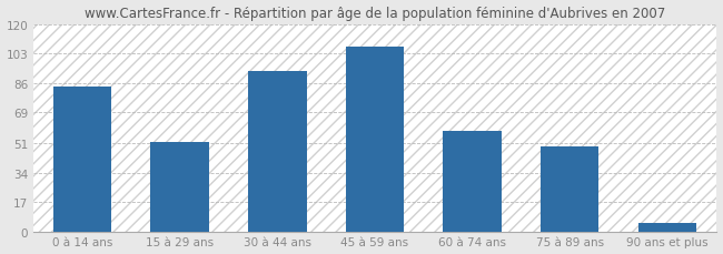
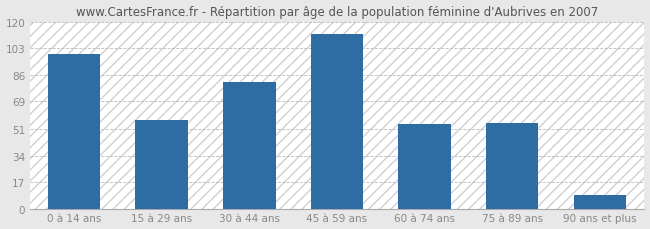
0 à 14 ans: 84 -> 99
15 à 29 ans: 52 -> 57
30 à 44 ans: 93 -> 81
45 à 59 ans: 107 -> 112
60 à 74 ans: 58 -> 54
75 à 89 ans: 49 -> 55
90 ans et plus: 5 -> 9
